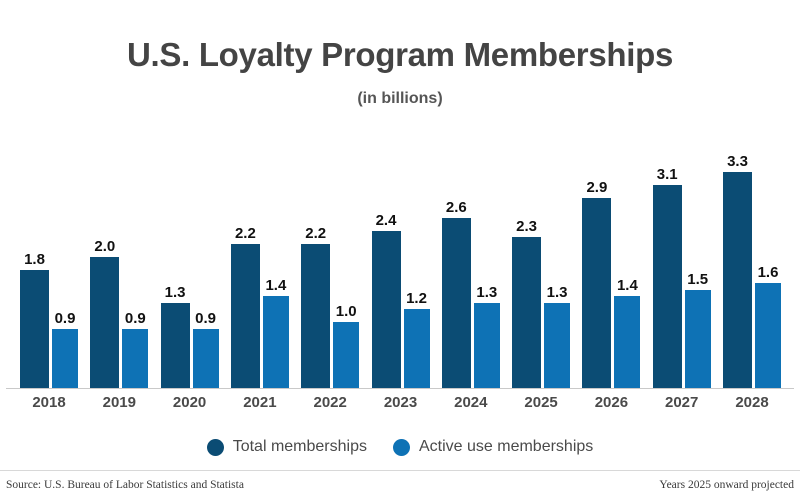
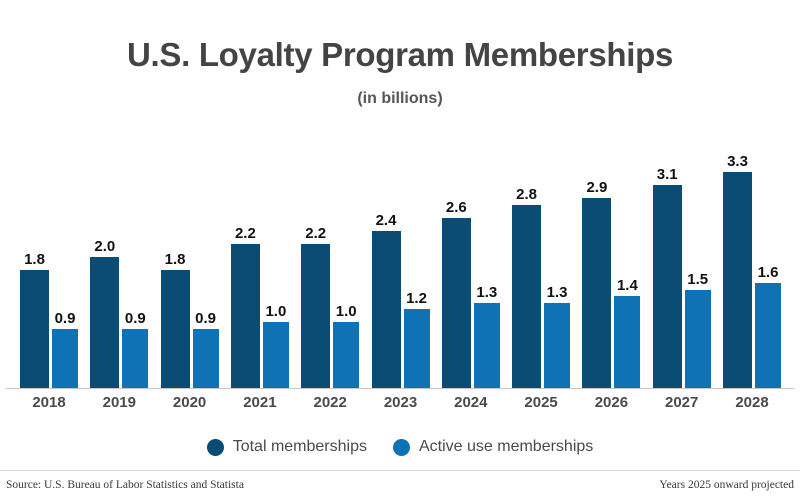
Total memberships/2020: 1.3 -> 1.8
Active use memberships/2021: 1.4 -> 1.0
Total memberships/2025: 2.3 -> 2.8
